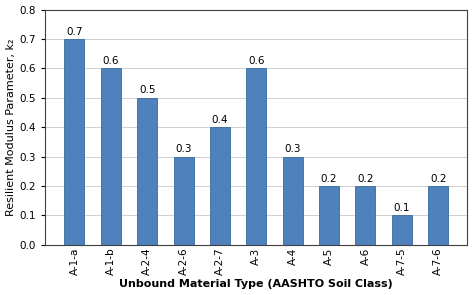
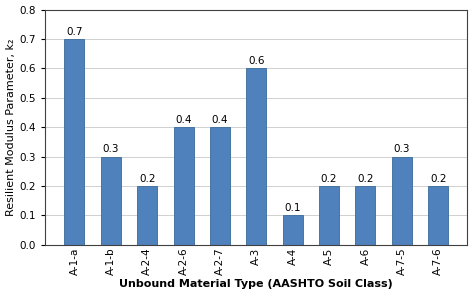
A-1-b: 0.6 -> 0.3
A-2-4: 0.5 -> 0.2
A-2-6: 0.3 -> 0.4
A-4: 0.3 -> 0.1
A-7-5: 0.1 -> 0.3
